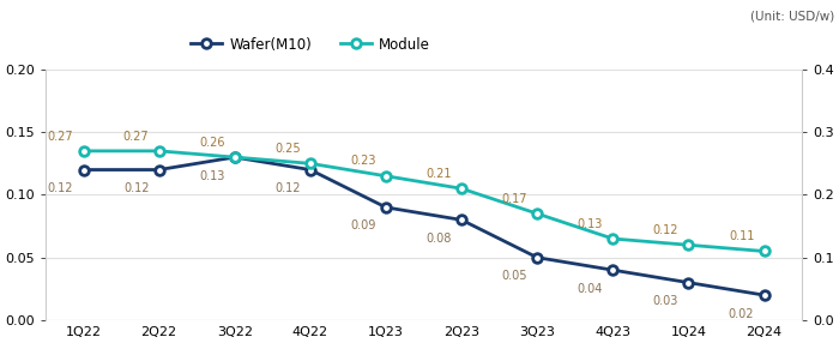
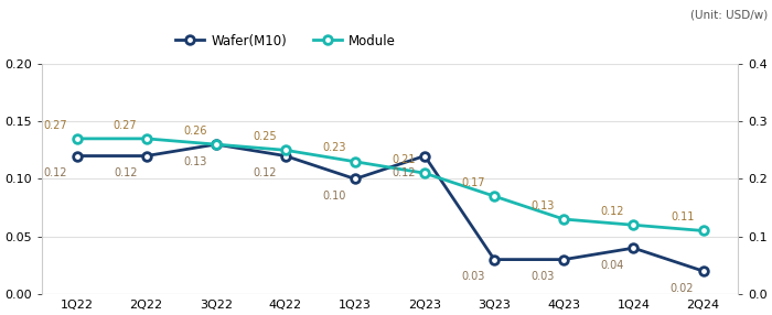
Wafer(M10)/1Q23: 0.09 -> 0.10
Wafer(M10)/2Q23: 0.08 -> 0.12
Wafer(M10)/3Q23: 0.05 -> 0.03
Wafer(M10)/4Q23: 0.04 -> 0.03
Wafer(M10)/1Q24: 0.03 -> 0.04
